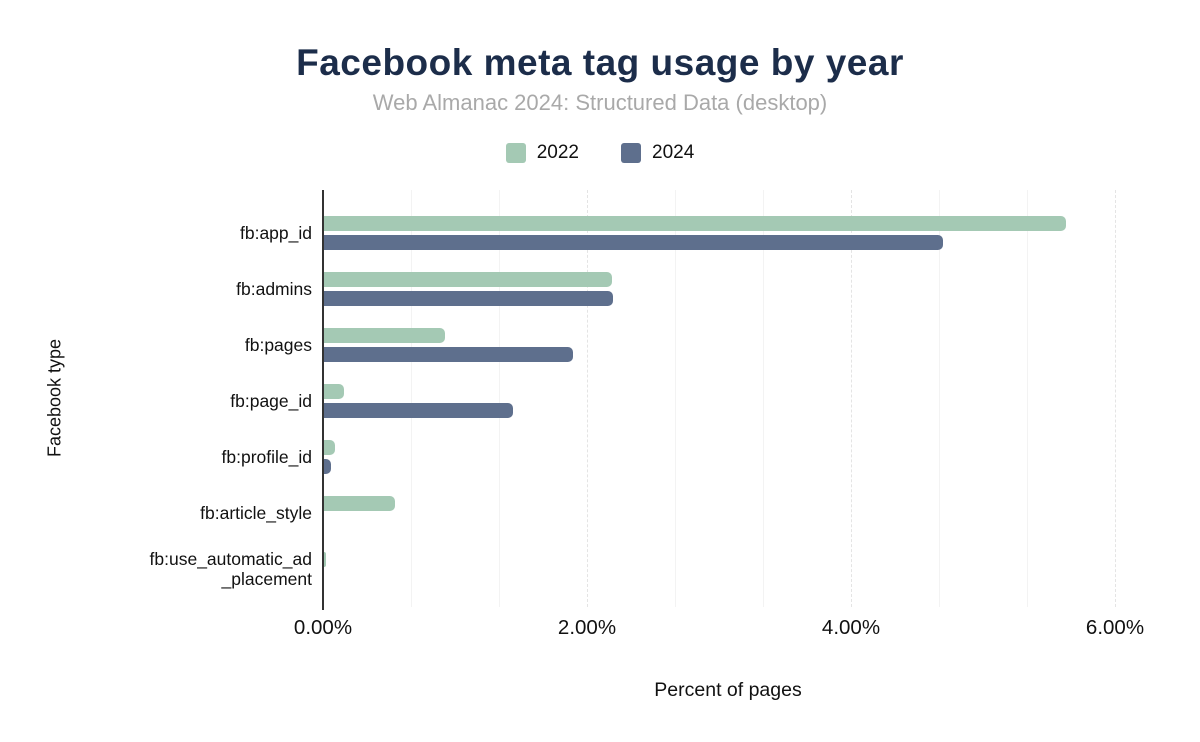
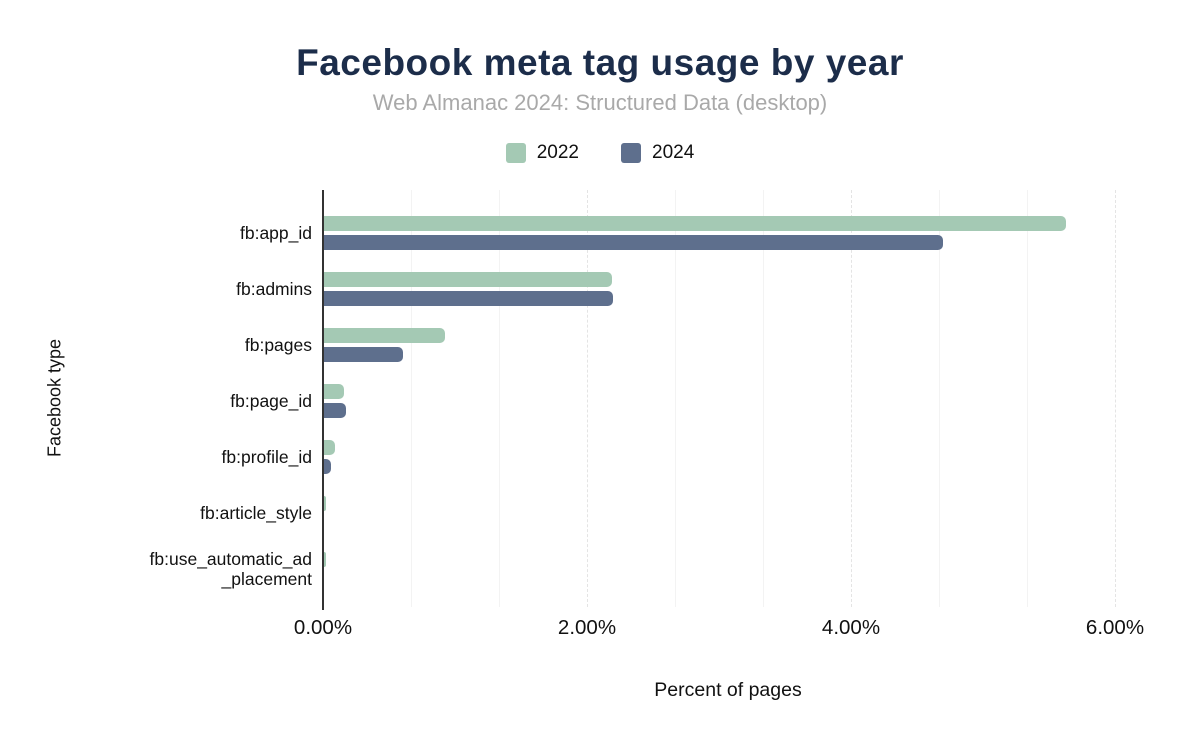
2024/fb:pages: 1.89% -> 0.60%
2024/fb:page_id: 1.43% -> 0.17%
2022/fb:article_style: 0.54% -> 0.01%
